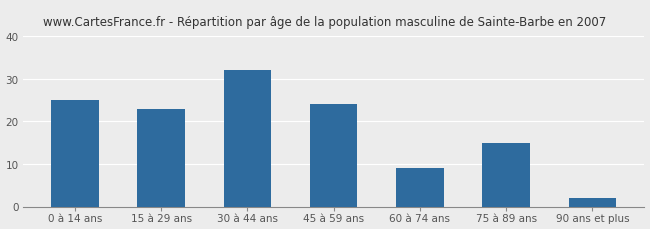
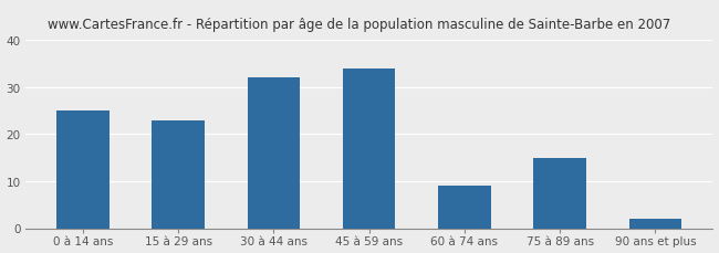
45 à 59 ans: 24 -> 34
